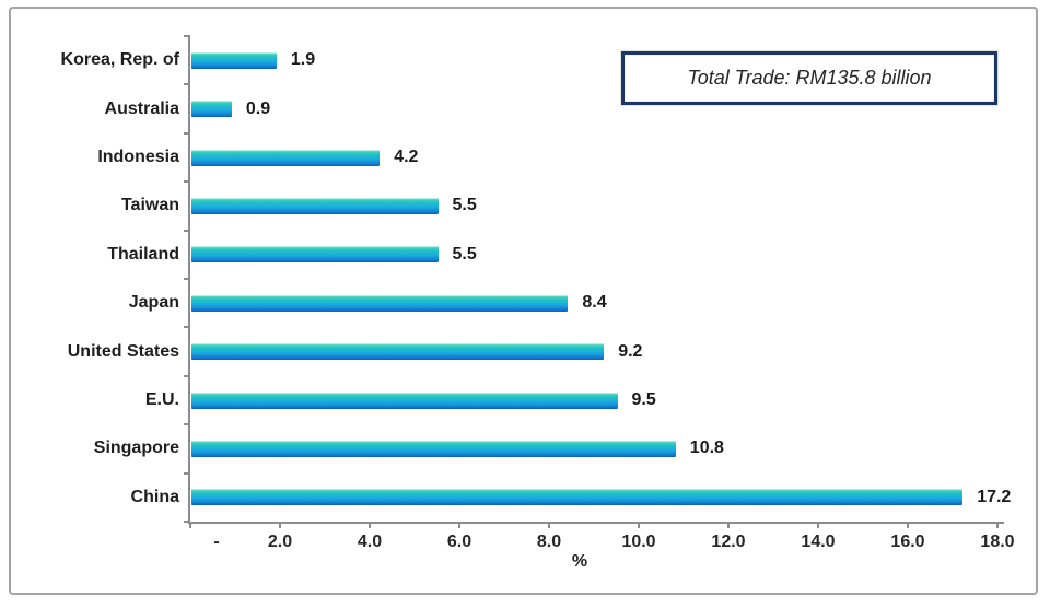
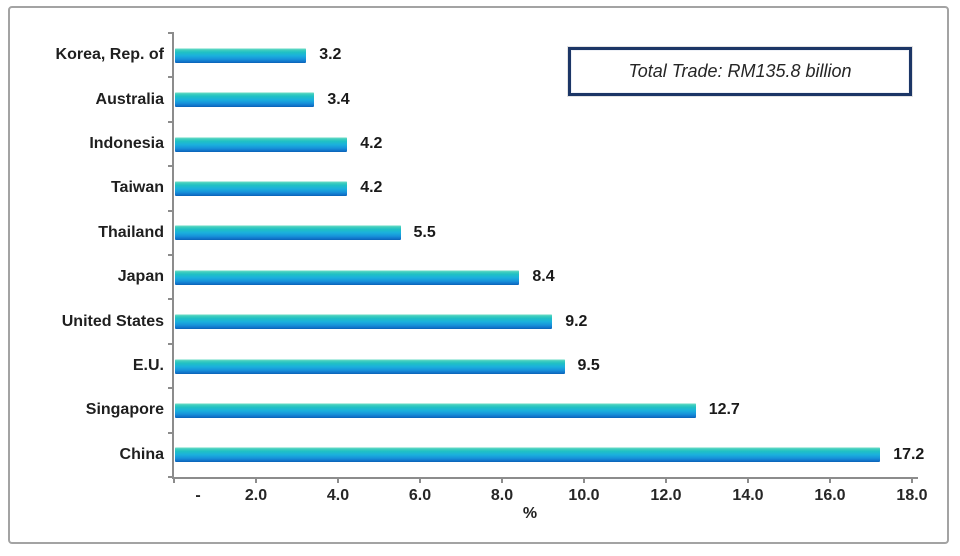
Korea, Rep. of: 1.9 -> 3.2
Australia: 0.9 -> 3.4
Taiwan: 5.5 -> 4.2
Singapore: 10.8 -> 12.7
